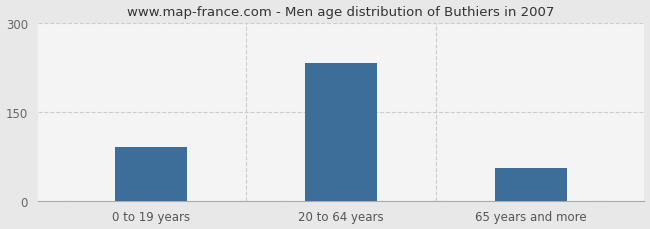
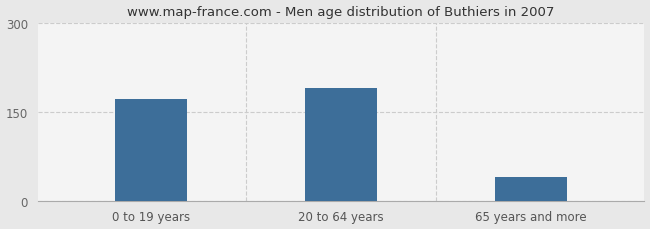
0 to 19 years: 90 -> 172
20 to 64 years: 232 -> 190
65 years and more: 55 -> 40
